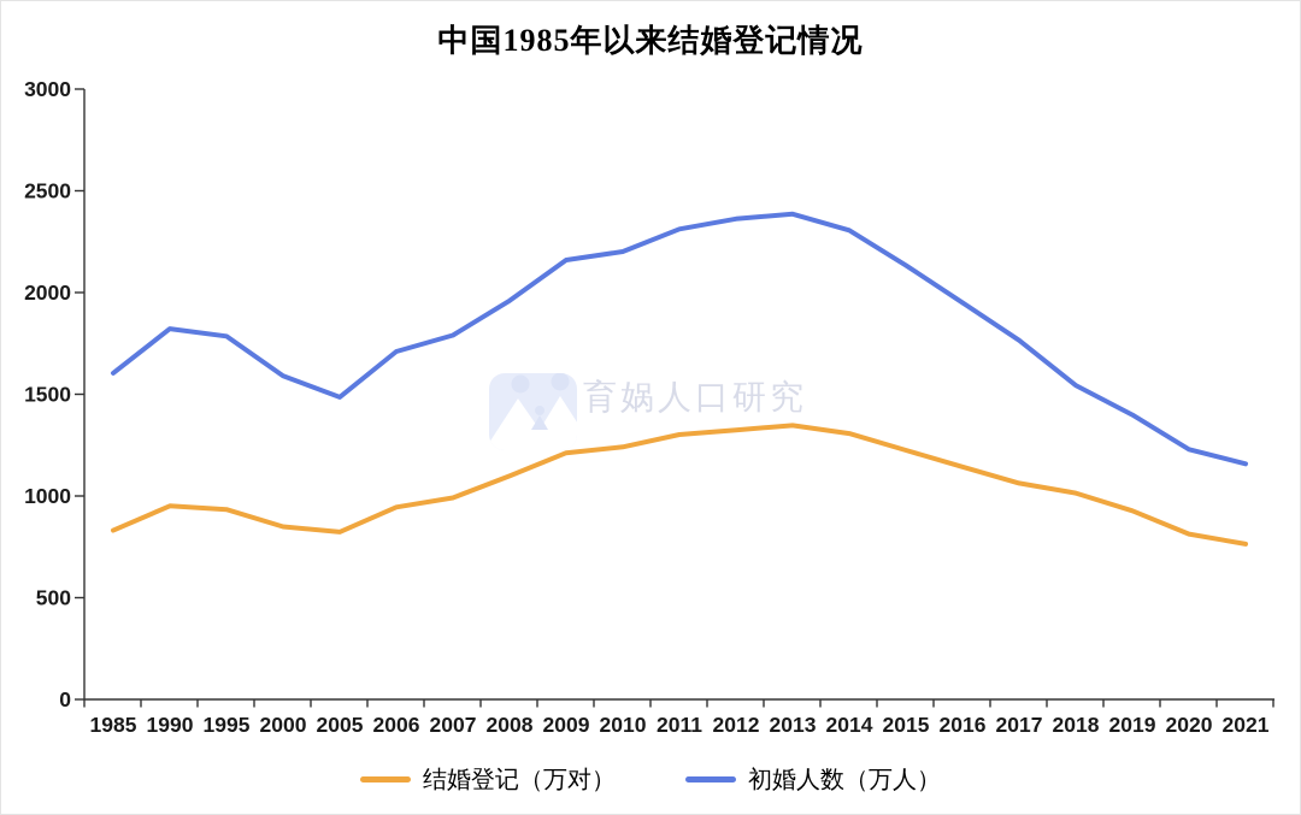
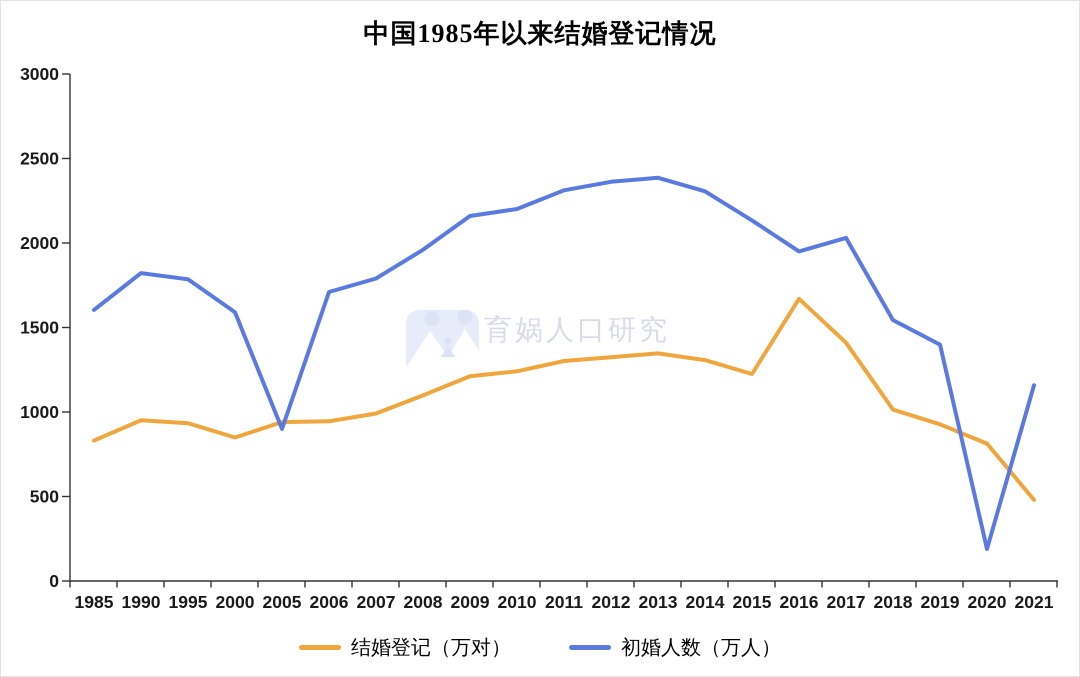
结婚登记（万对）/2005: 820 -> 940
初婚人数（万人）/2005: 1490 -> 900
结婚登记（万对）/2016: 1140 -> 1670
结婚登记（万对）/2017: 1060 -> 1410
初婚人数（万人）/2017: 1760 -> 2030
初婚人数（万人）/2020: 1230 -> 190
结婚登记（万对）/2021: 760 -> 480
